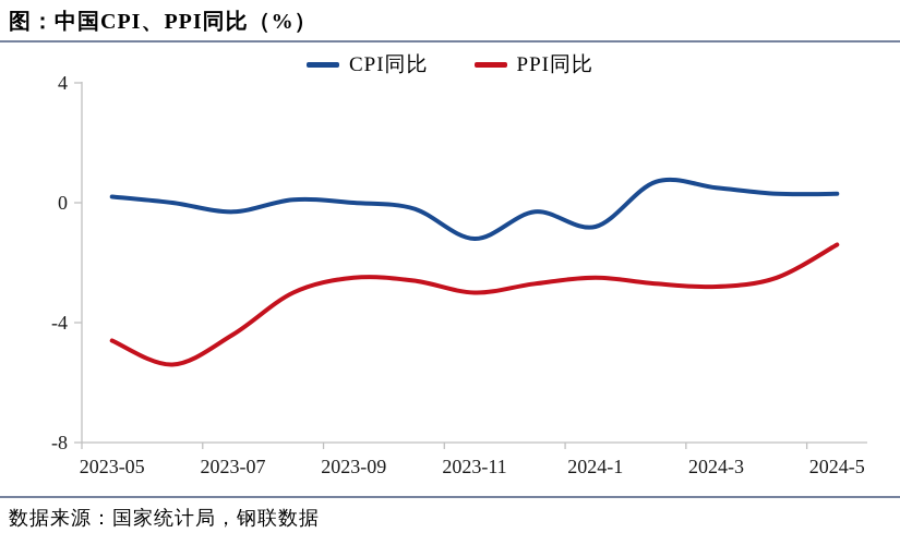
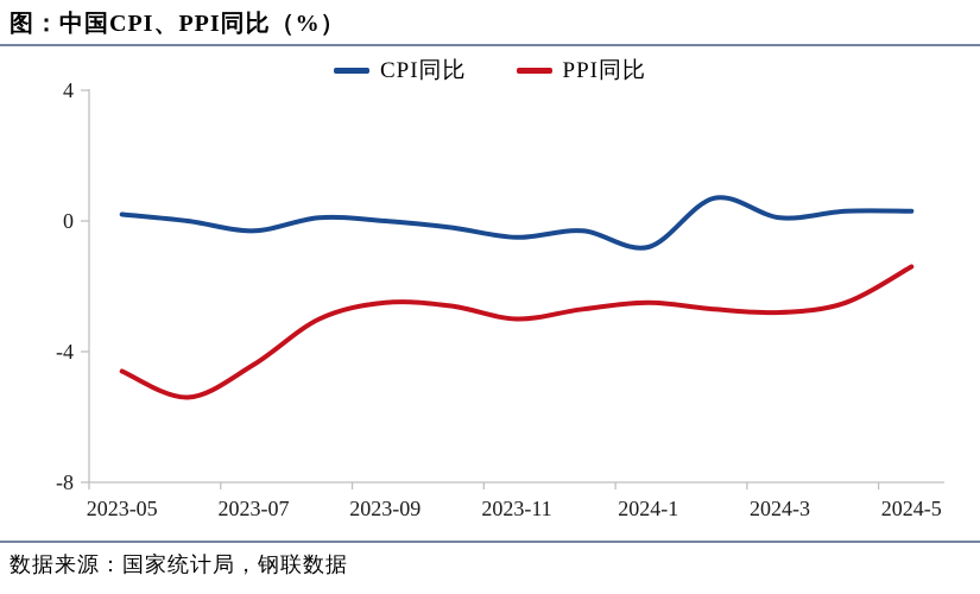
CPI同比/2023-11: -1.2 -> -0.5
CPI同比/2024-3: 0.5 -> 0.1
